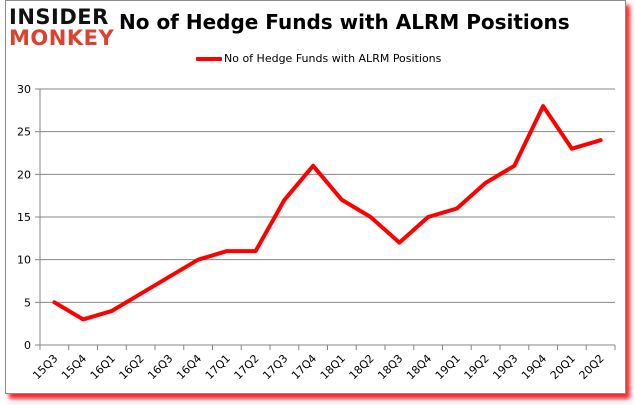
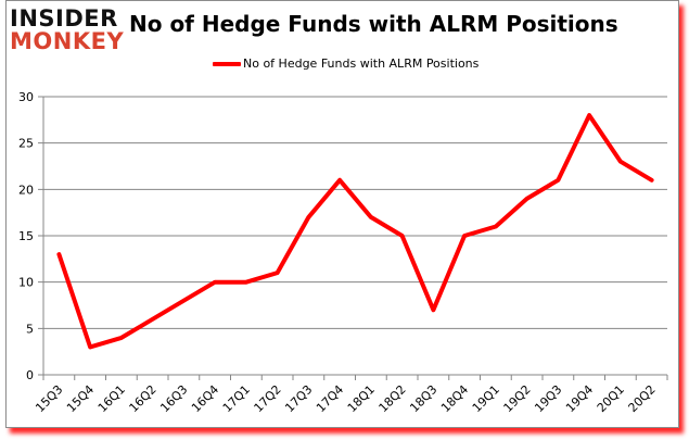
15Q3: 5 -> 13
17Q1: 11 -> 10
18Q3: 12 -> 7
20Q2: 24 -> 21
